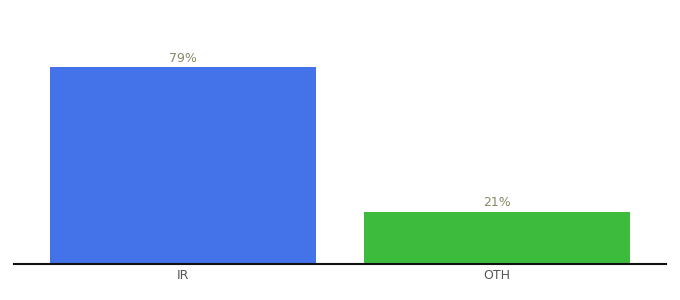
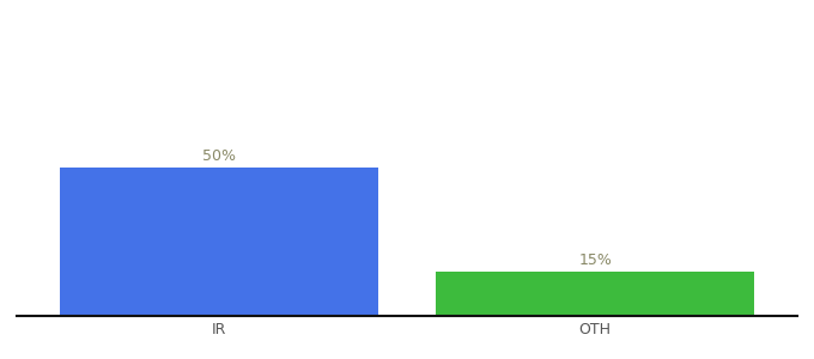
IR: 79% -> 50%
OTH: 21% -> 15%
